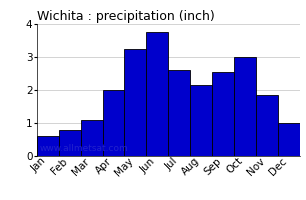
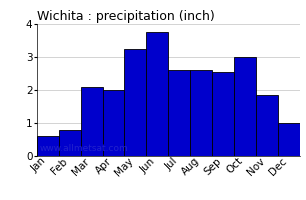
Mar: 1.10 -> 2.10
Aug: 2.15 -> 2.60
